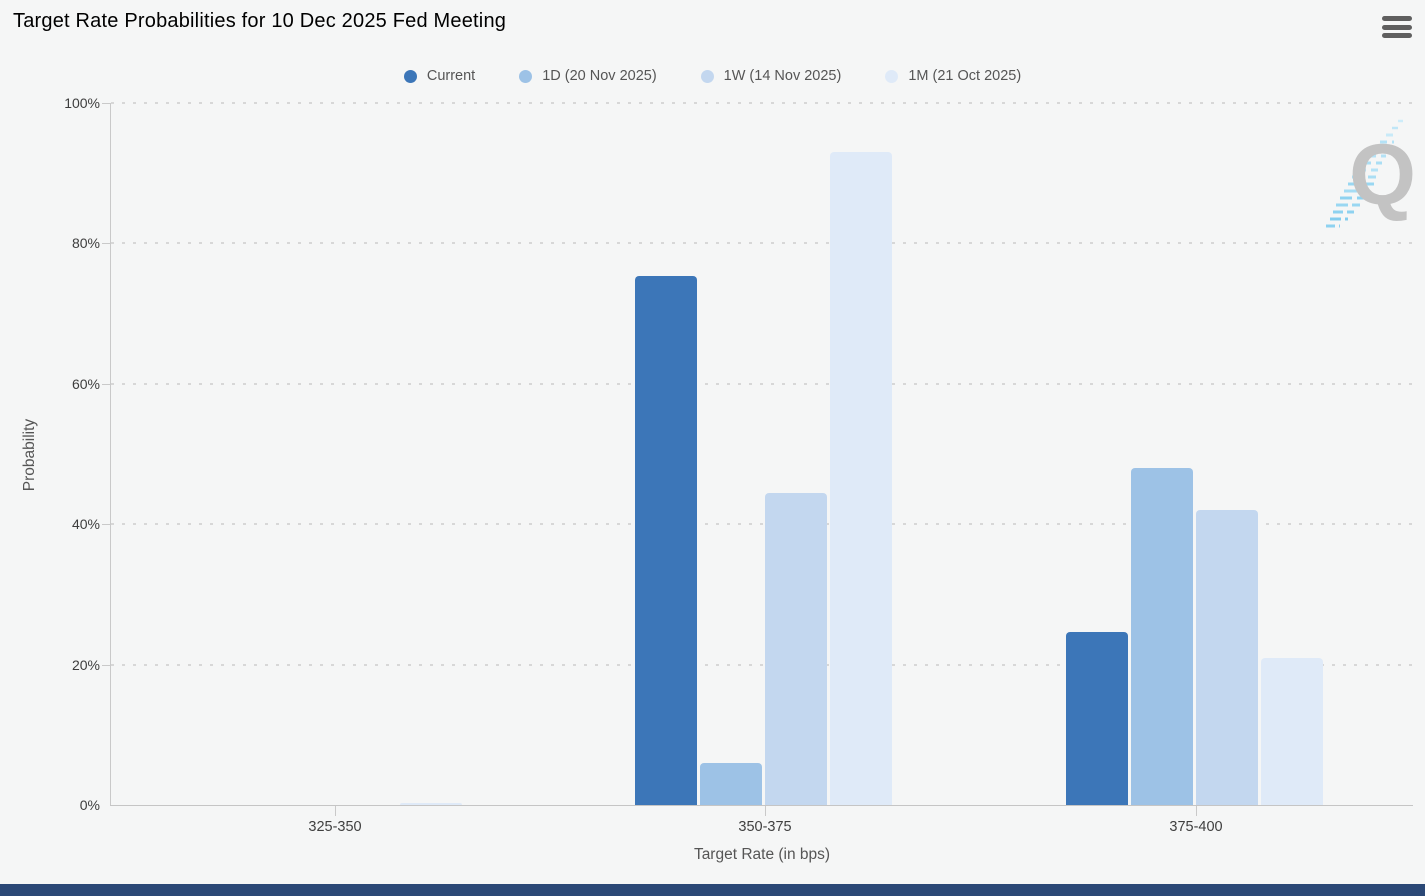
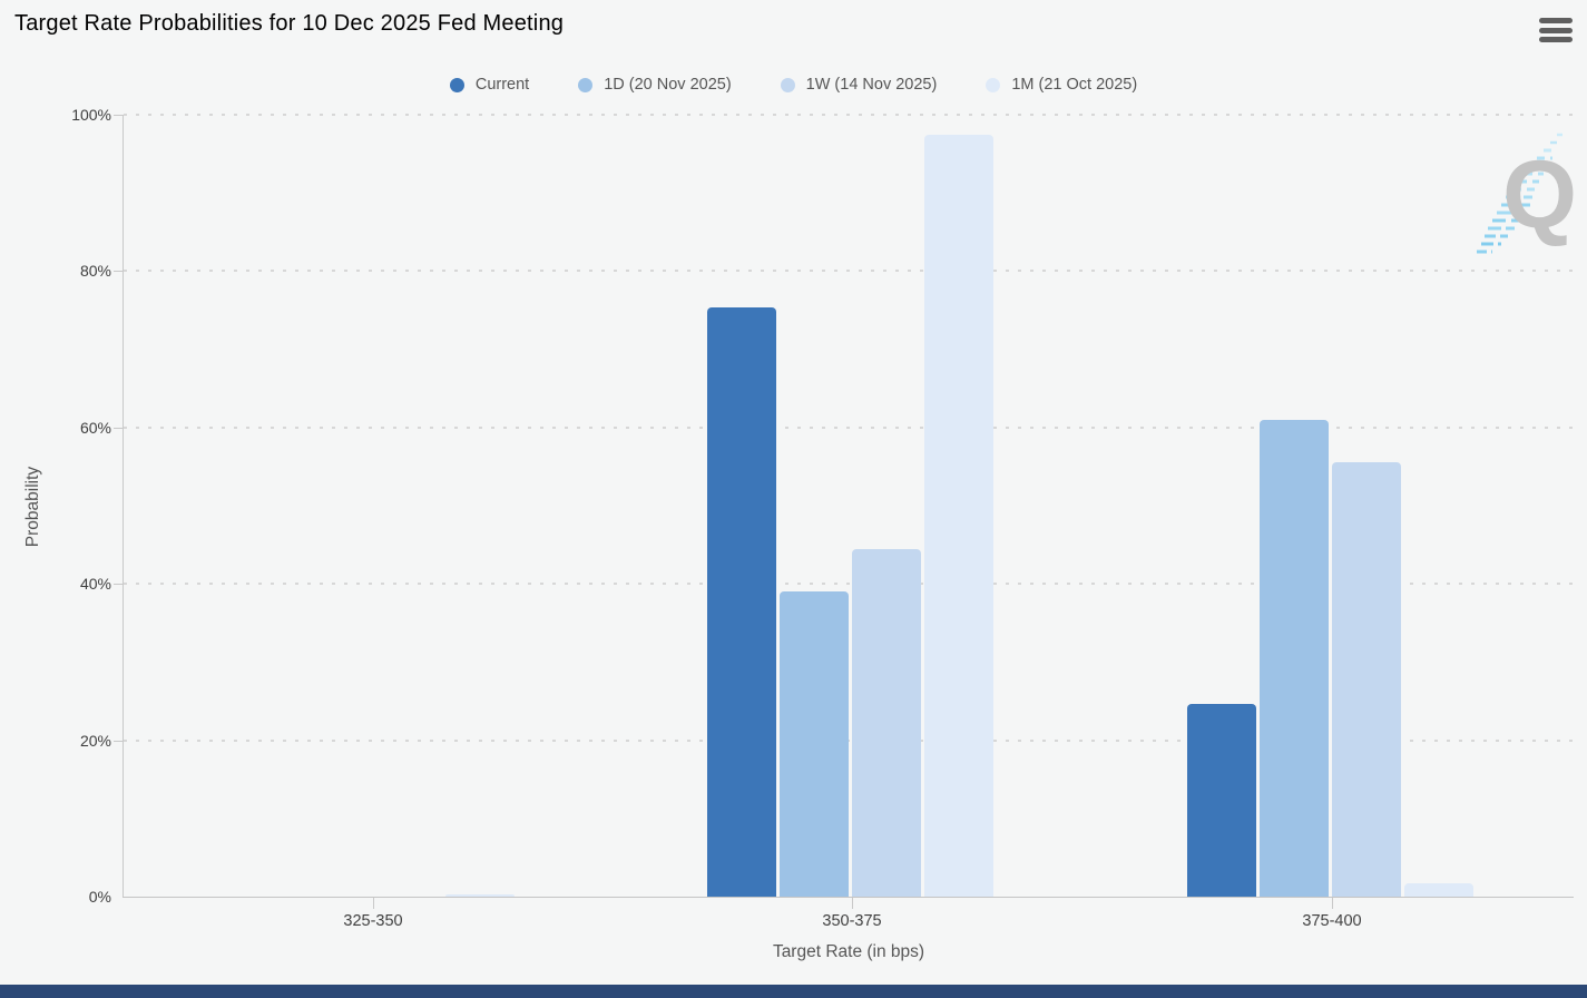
1D (20 Nov 2025)/350-375: 6% -> 39%
1M (21 Oct 2025)/350-375: 93% -> 97%
1D (20 Nov 2025)/375-400: 48% -> 61%
1W (14 Nov 2025)/375-400: 42% -> 56%
1M (21 Oct 2025)/375-400: 21% -> 2%
